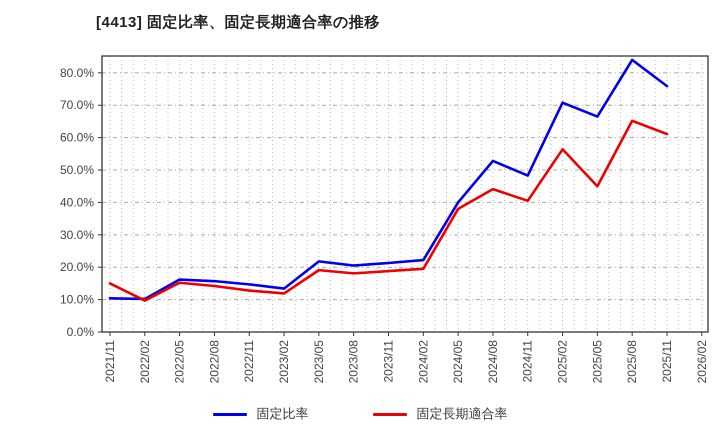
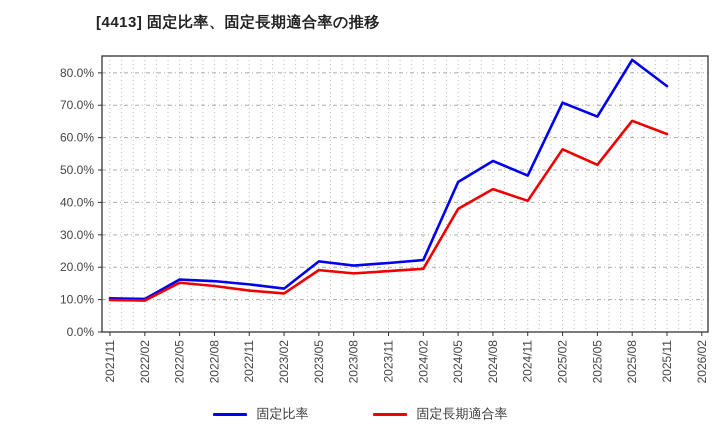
固定長期適合率/2021/11: 15% -> 10%
固定比率/2024/05: 40% -> 46%
固定長期適合率/2025/05: 45% -> 52%
